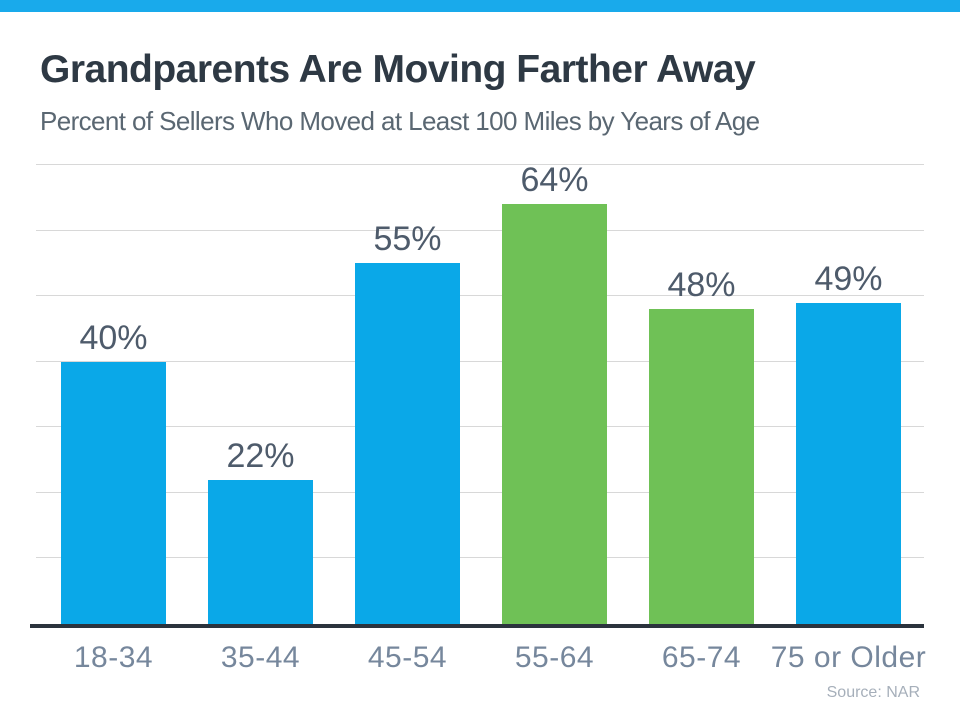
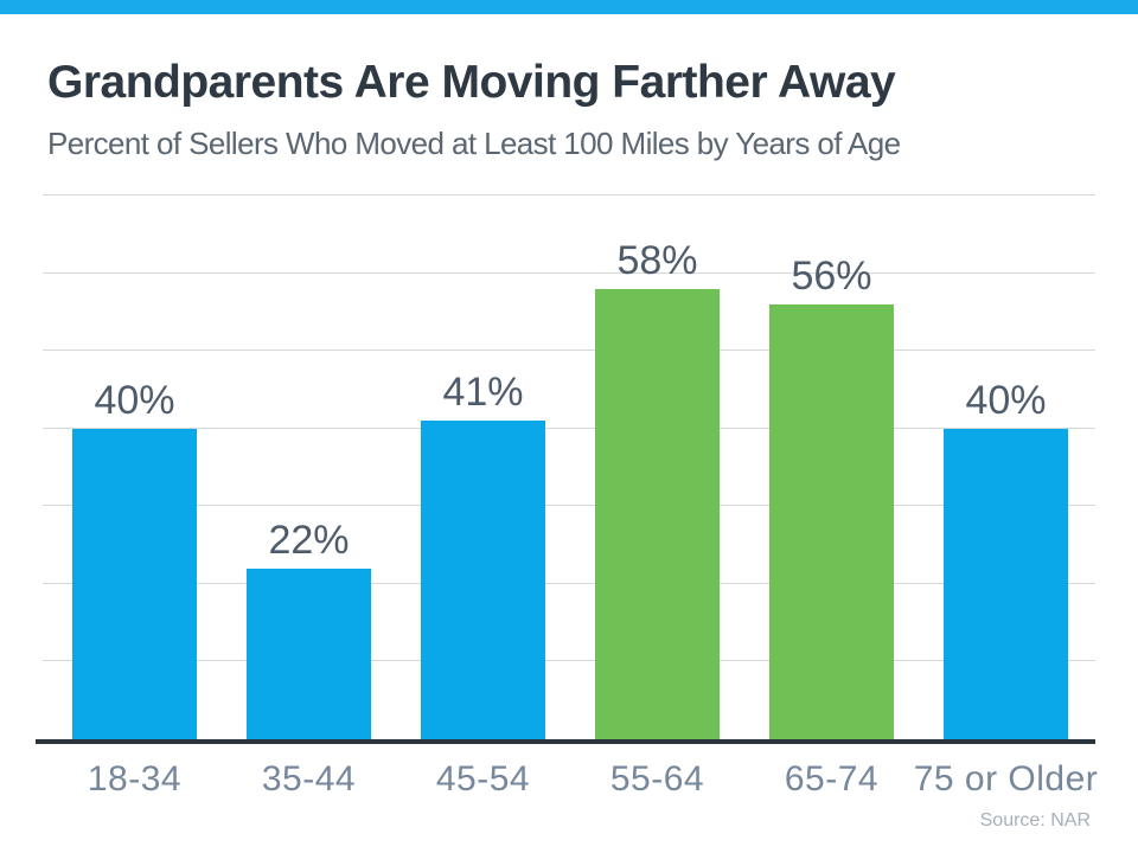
45-54: 55% -> 41%
55-64: 64% -> 58%
65-74: 48% -> 56%
75 or Older: 49% -> 40%
